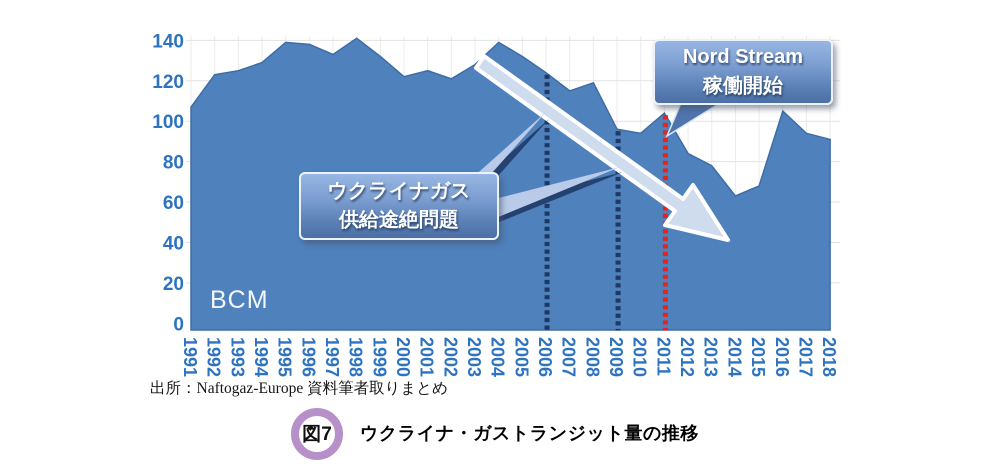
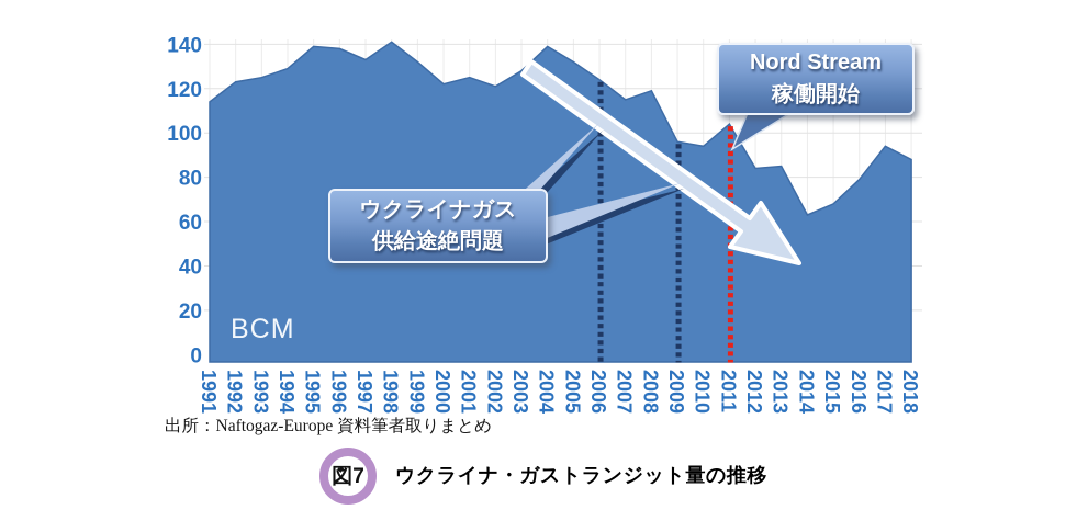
1991: 107 -> 114
2013: 78 -> 85
2016: 105 -> 79
2018: 91 -> 88
